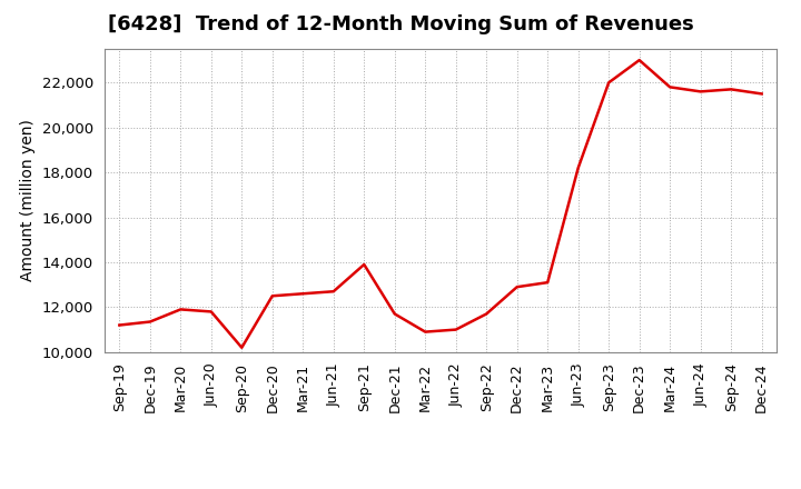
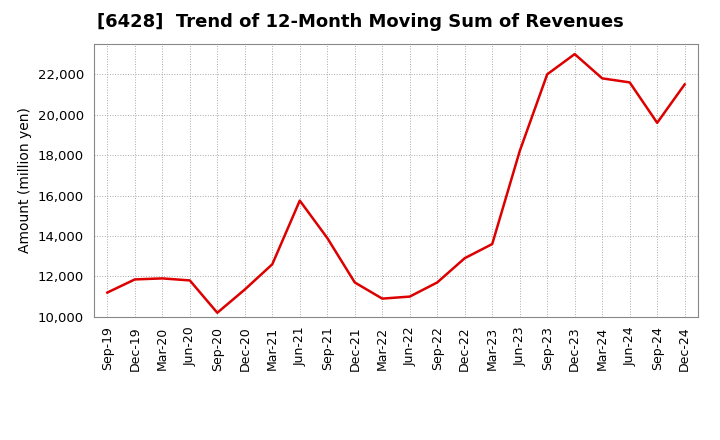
Dec-19: 11,350 -> 11,850
Dec-20: 12,500 -> 11,350
Jun-21: 12,700 -> 15,750
Mar-23: 13,100 -> 13,600
Sep-24: 21,700 -> 19,600
